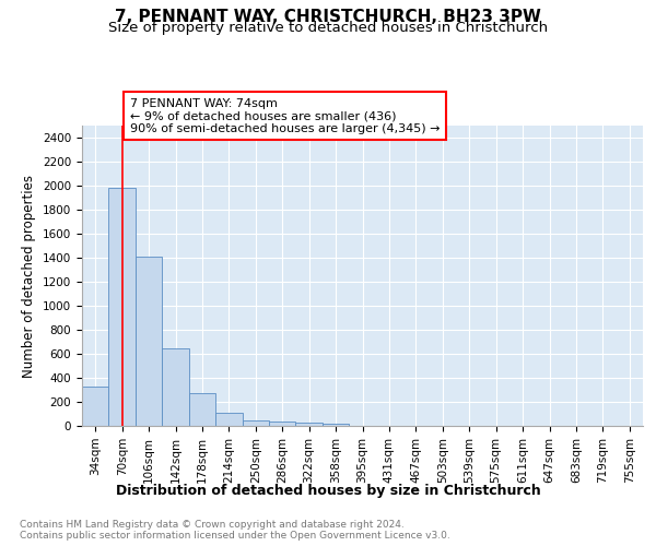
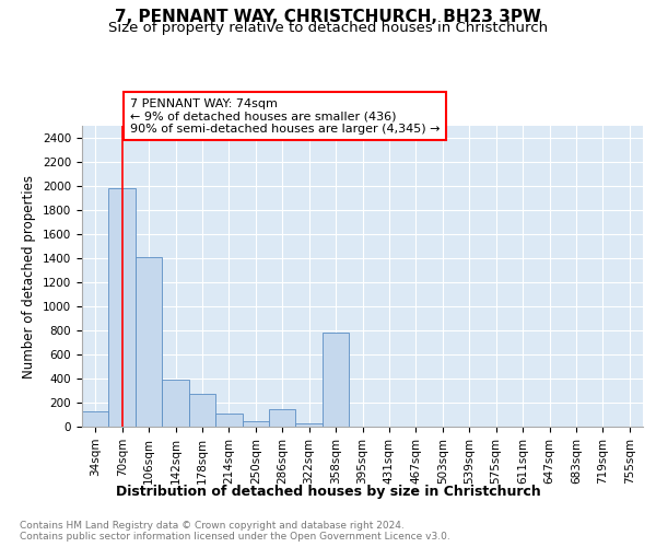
34sqm: 320 -> 130
142sqm: 650 -> 390
286sqm: 40 -> 150
358sqm: 20 -> 780
